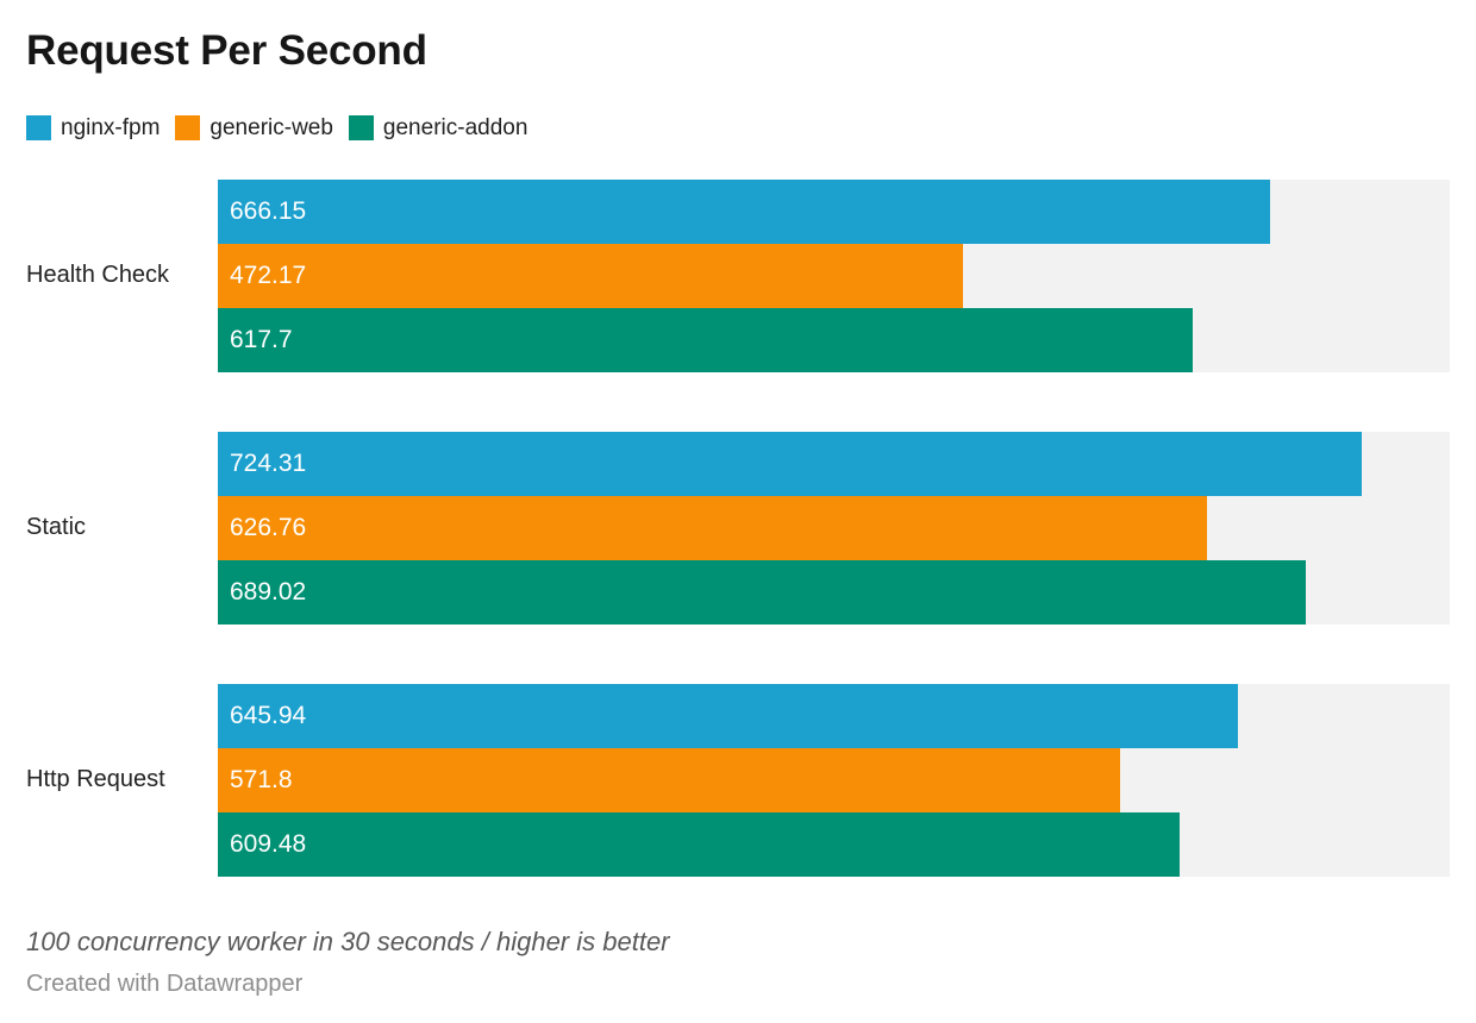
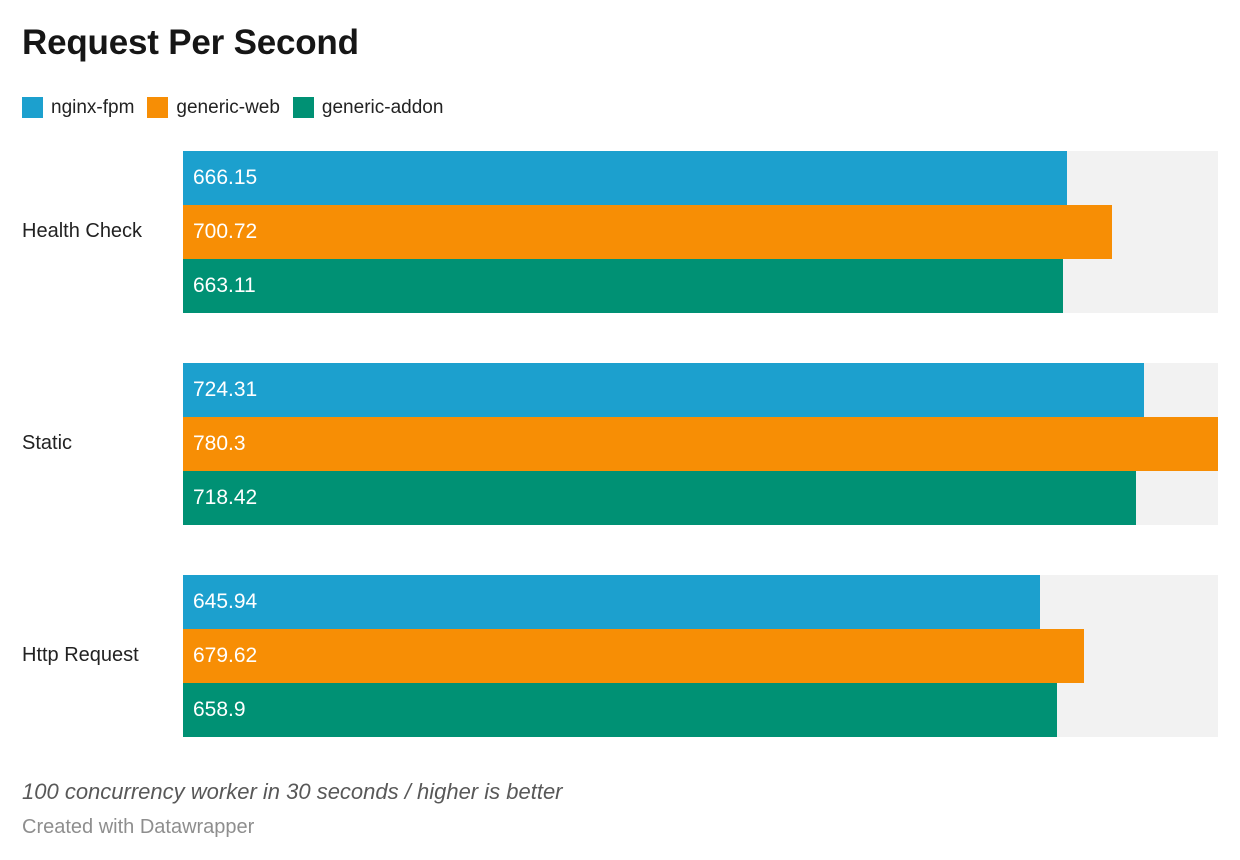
generic-web/Health Check: 472.17 -> 700.72
generic-addon/Health Check: 617.7 -> 663.11
generic-web/Static: 626.76 -> 780.3
generic-addon/Static: 689.02 -> 718.42
generic-web/Http Request: 571.8 -> 679.62
generic-addon/Http Request: 609.48 -> 658.9
